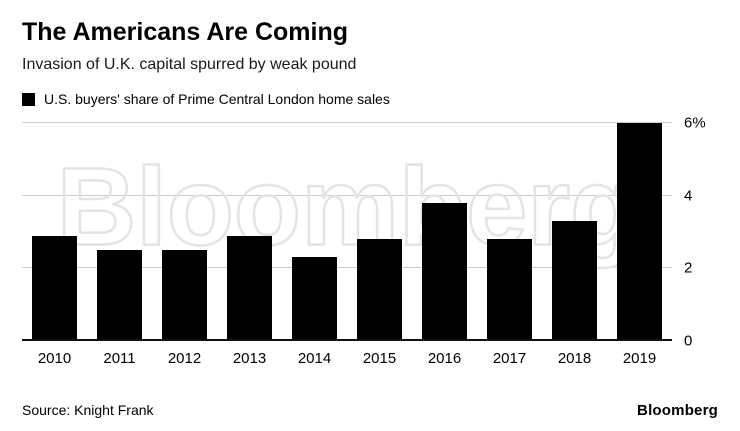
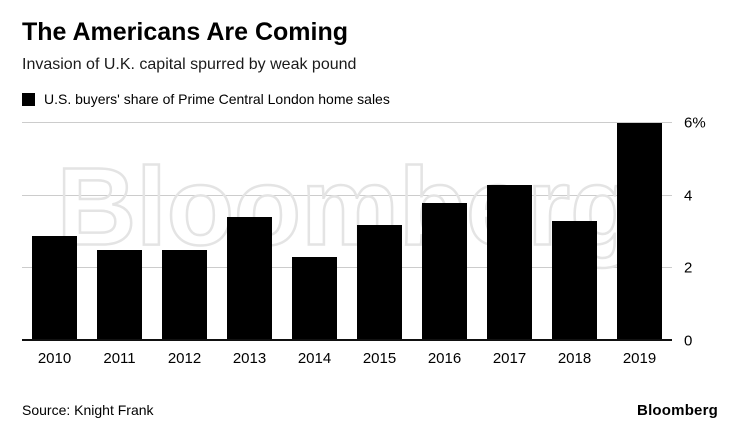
2013: 2.9% -> 3.4%
2015: 2.8% -> 3.2%
2017: 2.8% -> 4.3%
